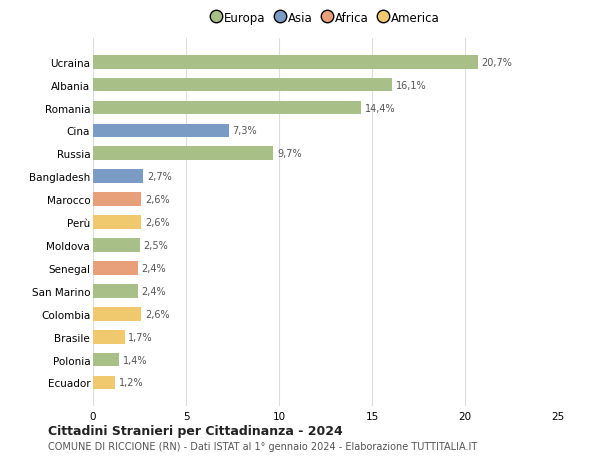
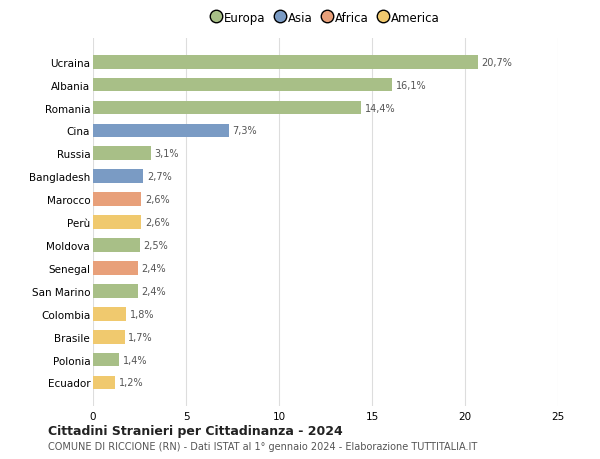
Russia: 9,7% -> 3,1%
Colombia: 2,6% -> 1,8%
